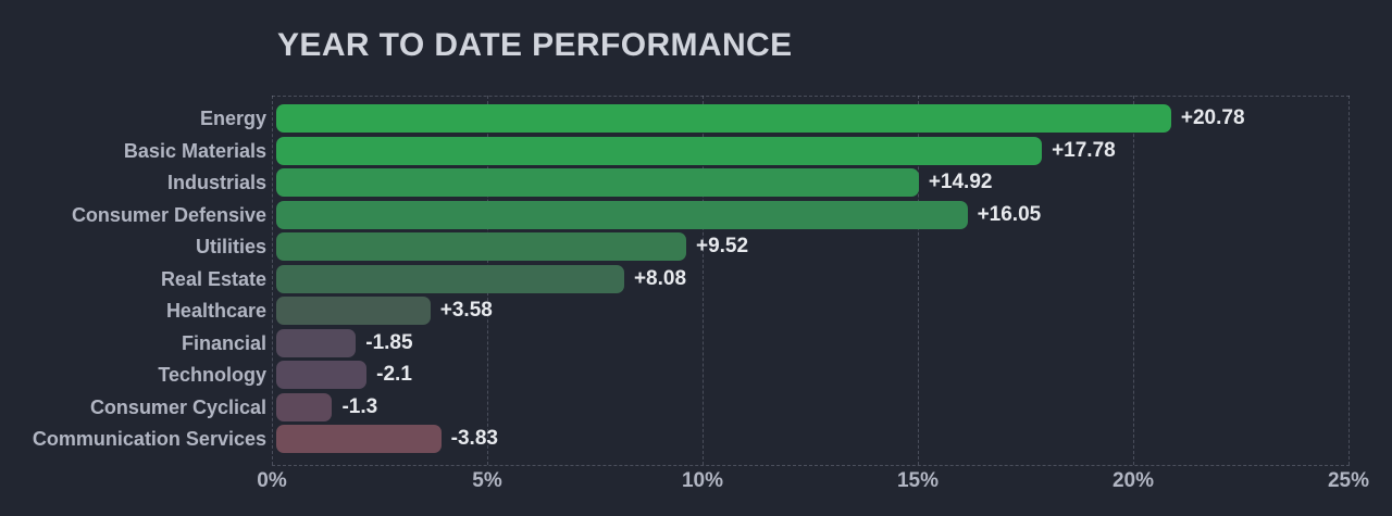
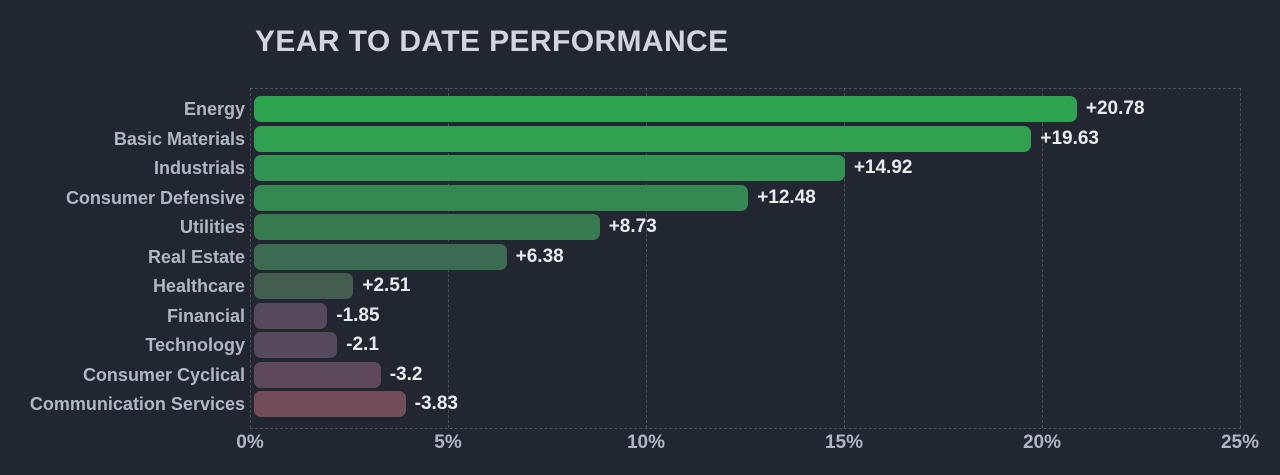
Basic Materials: +17.78 -> +19.63
Consumer Defensive: +16.05 -> +12.48
Utilities: +9.52 -> +8.73
Real Estate: +8.08 -> +6.38
Healthcare: +3.58 -> +2.51
Consumer Cyclical: -1.3 -> -3.2
